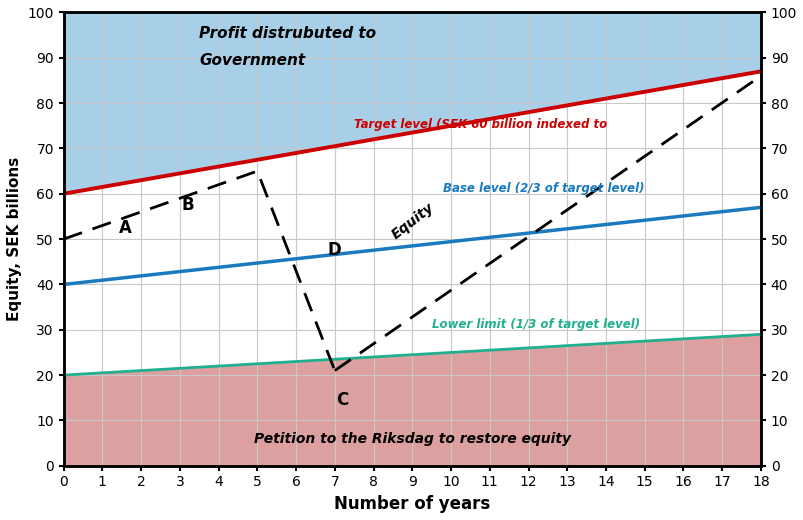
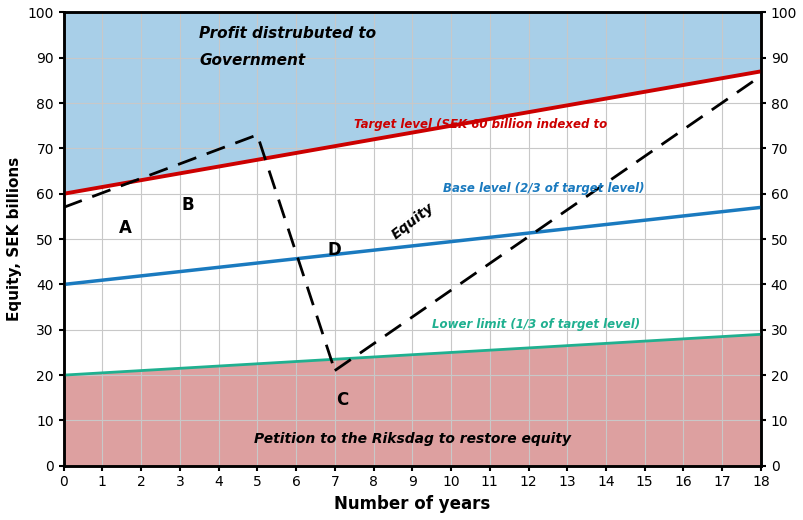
0: 50 -> 57
5: 65 -> 73
